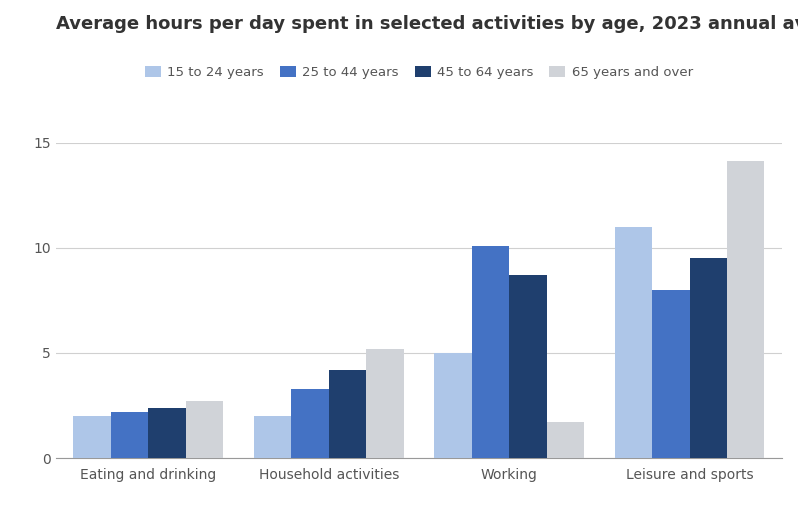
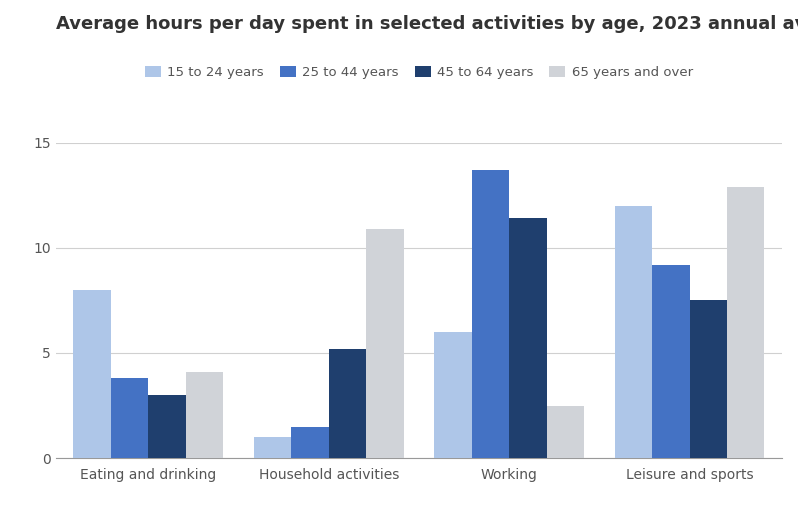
15 to 24 years/Eating and drinking: 2 -> 8
25 to 44 years/Eating and drinking: 2.2 -> 3.8
45 to 64 years/Eating and drinking: 2.4 -> 3.0
65 years and over/Eating and drinking: 2.7 -> 4.1
15 to 24 years/Household activities: 2 -> 1
25 to 44 years/Household activities: 3.3 -> 1.5
45 to 64 years/Household activities: 4.2 -> 5.2
65 years and over/Household activities: 5.2 -> 10.9
15 to 24 years/Working: 5 -> 6
25 to 44 years/Working: 10.1 -> 13.7
45 to 64 years/Working: 8.7 -> 11.4
65 years and over/Working: 1.7 -> 2.5
15 to 24 years/Leisure and sports: 11 -> 12
25 to 44 years/Leisure and sports: 8.0 -> 9.2
45 to 64 years/Leisure and sports: 9.5 -> 7.5
65 years and over/Leisure and sports: 14.1 -> 12.9
